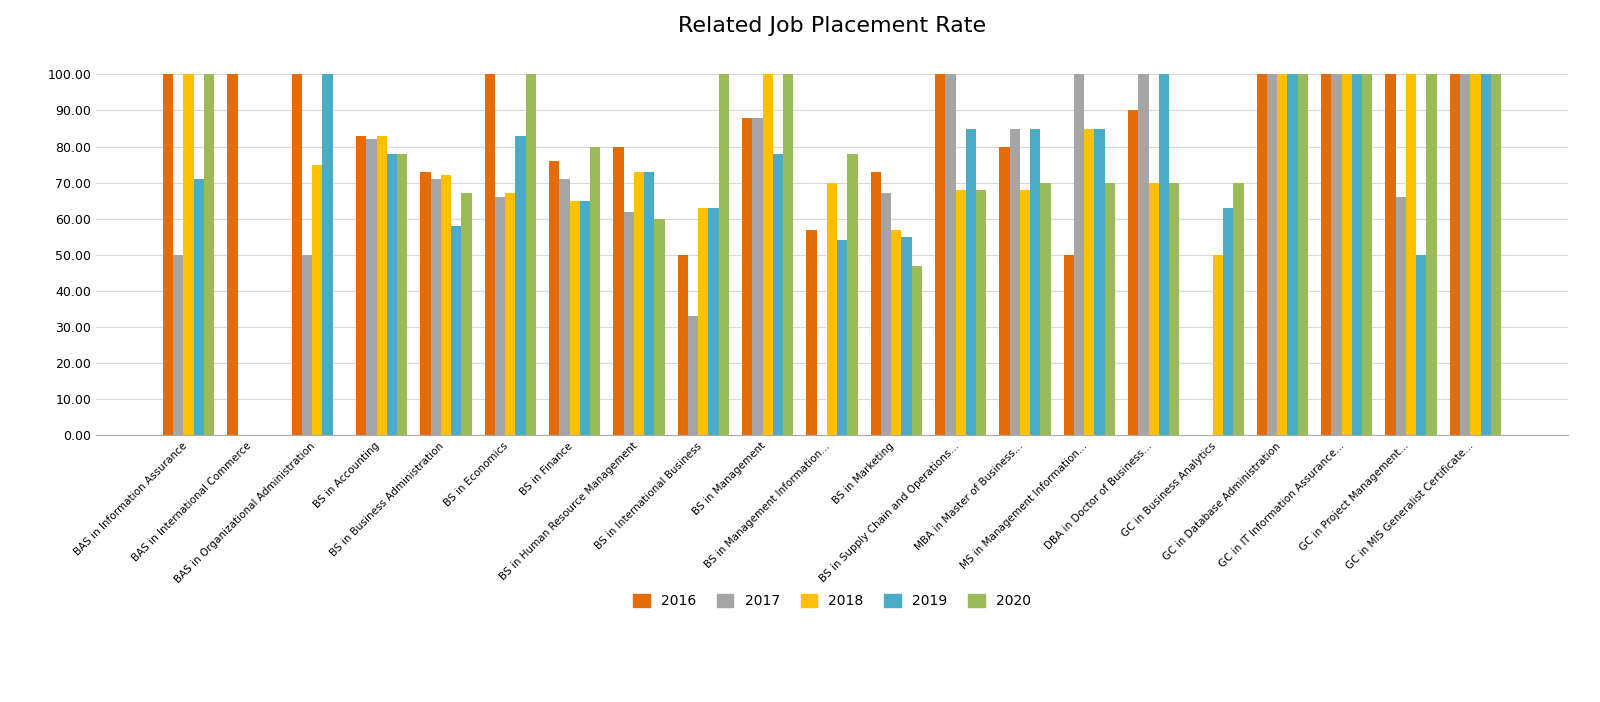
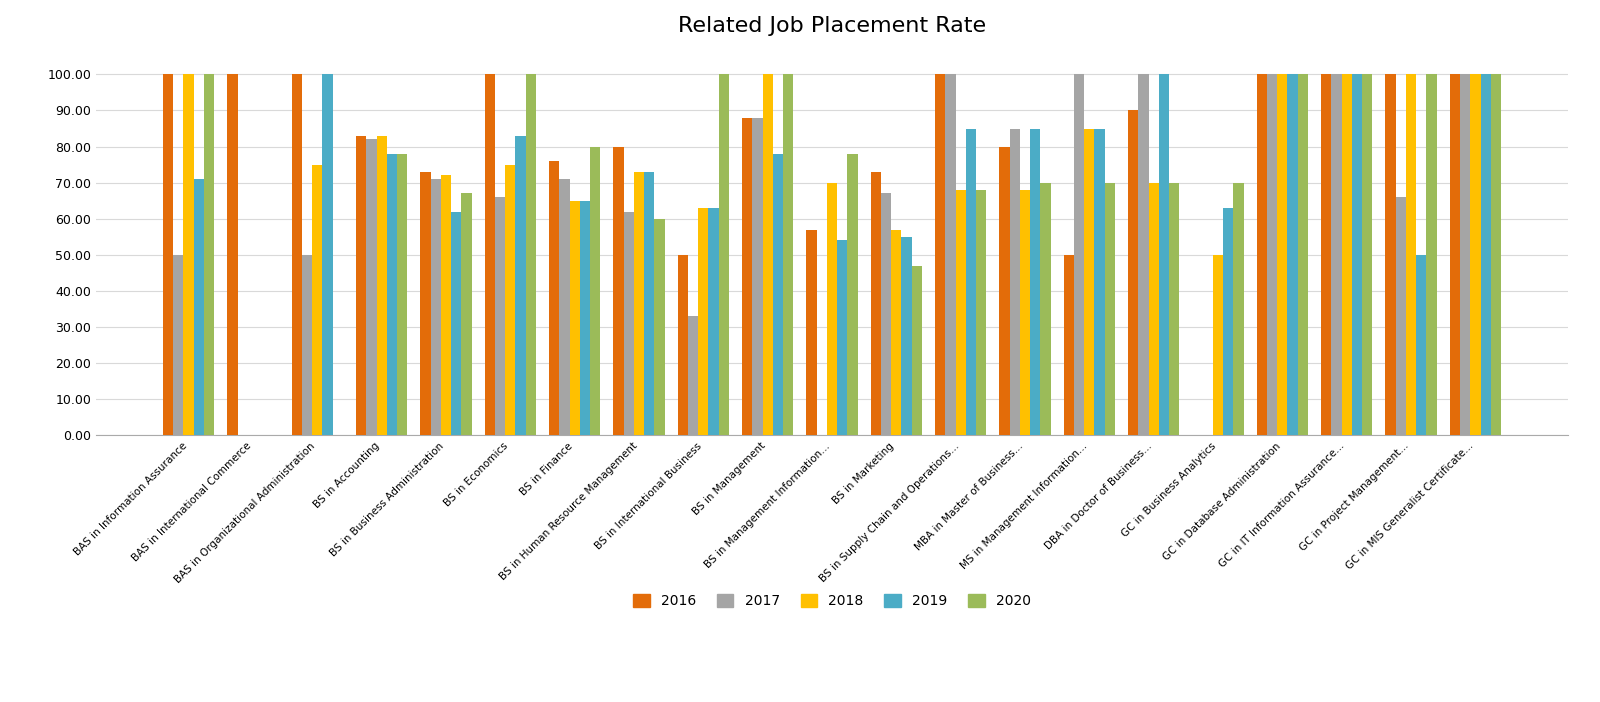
2019/BS in Business Administration: 58 -> 62
2018/BS in Economics: 67 -> 75
